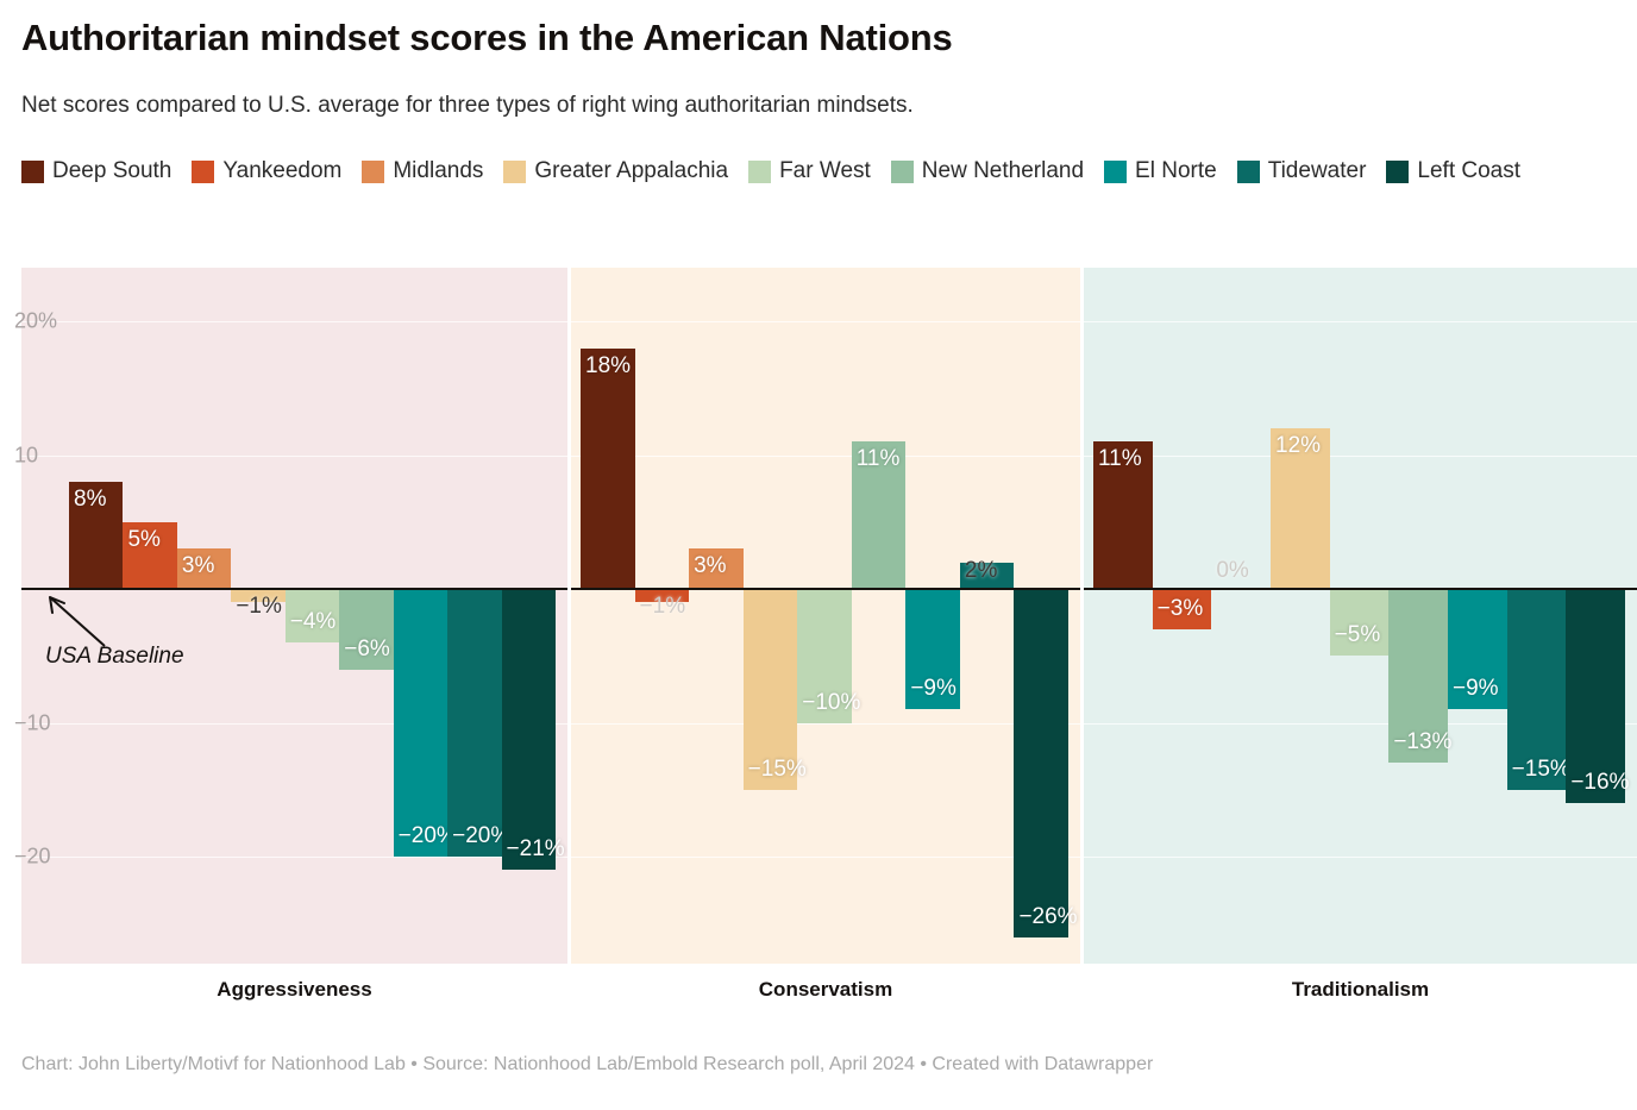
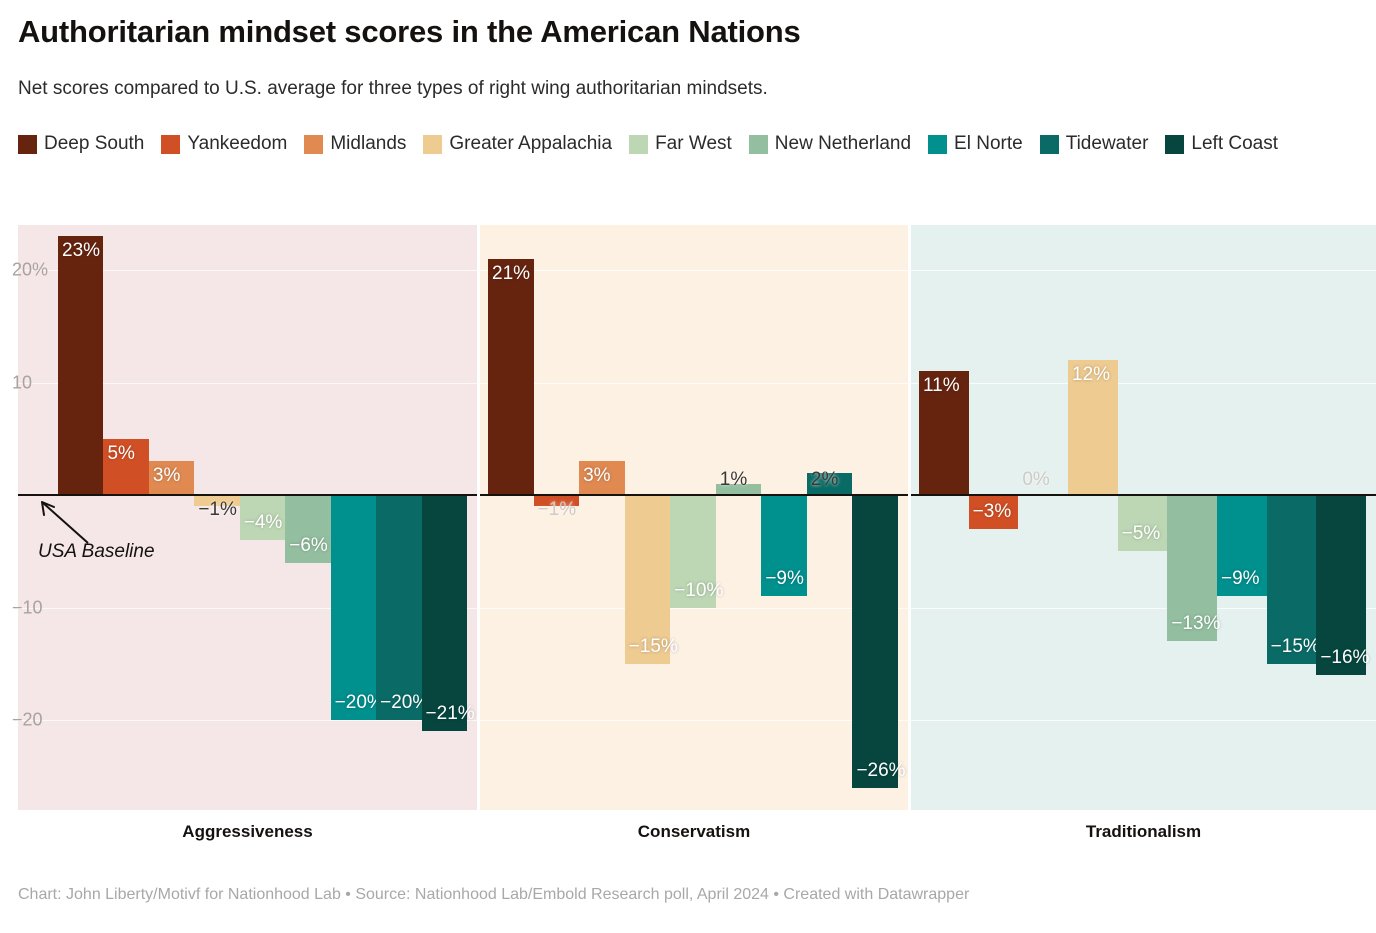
Deep South/Aggressiveness: 8% -> 23%
Deep South/Conservatism: 18% -> 21%
New Netherland/Conservatism: 11% -> 1%
